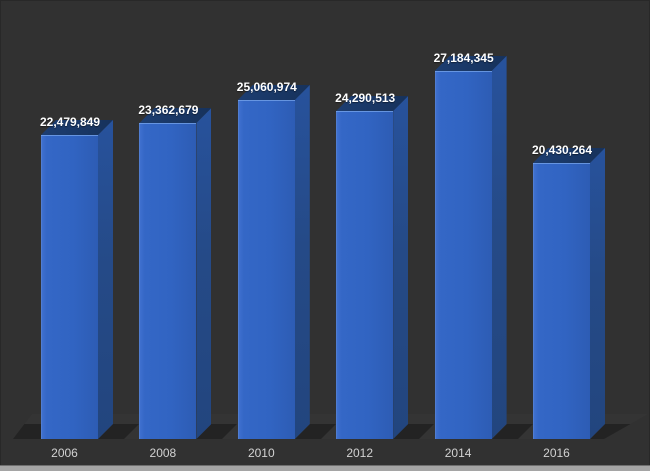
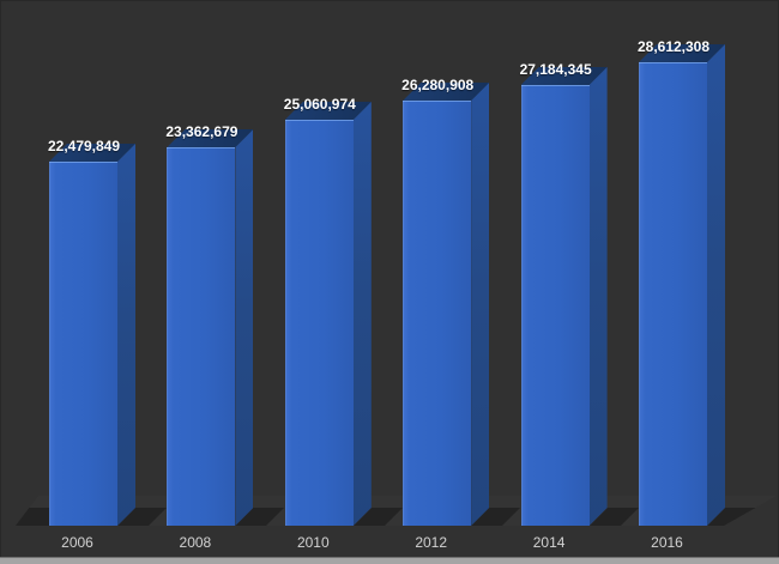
2012: 24,290,513 -> 26,280,908
2016: 20,430,264 -> 28,612,308
